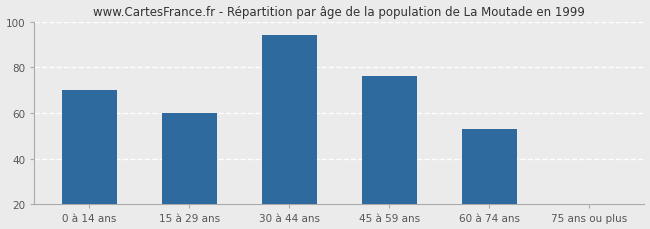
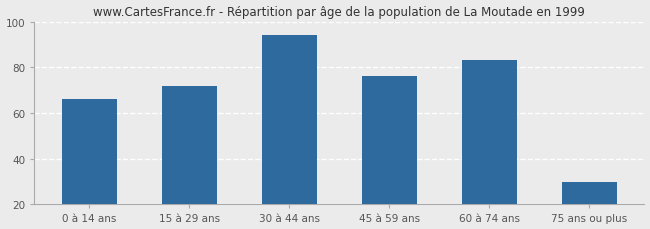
0 à 14 ans: 70 -> 66
15 à 29 ans: 60 -> 72
60 à 74 ans: 53 -> 83
75 ans ou plus: 20 -> 30
